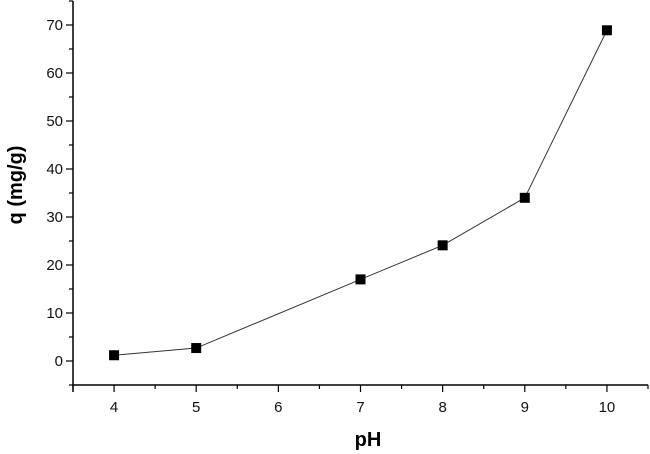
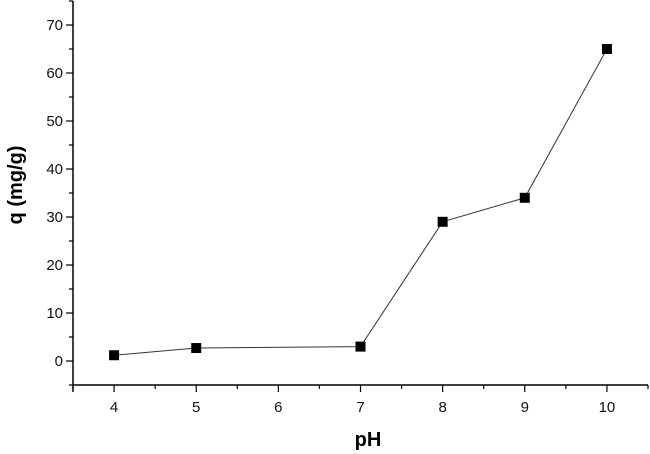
7: 17 -> 3
8: 24 -> 29
10: 69 -> 65
